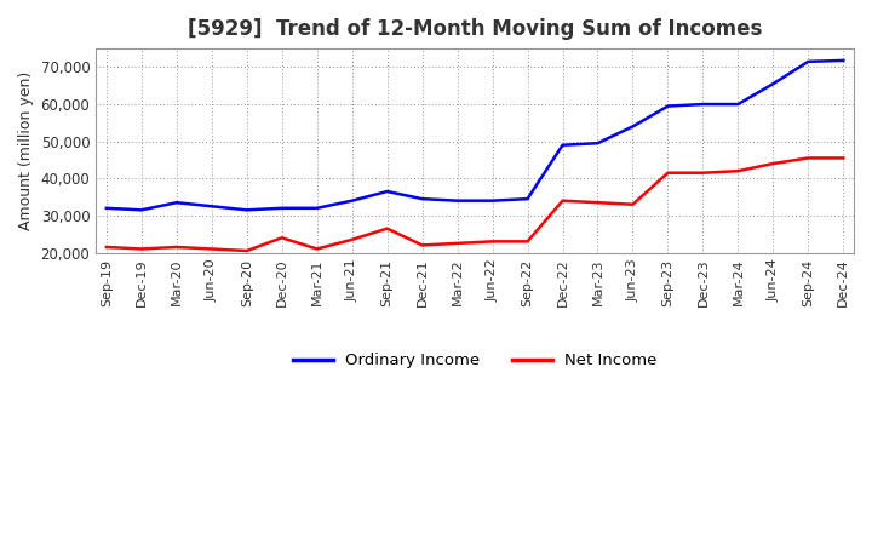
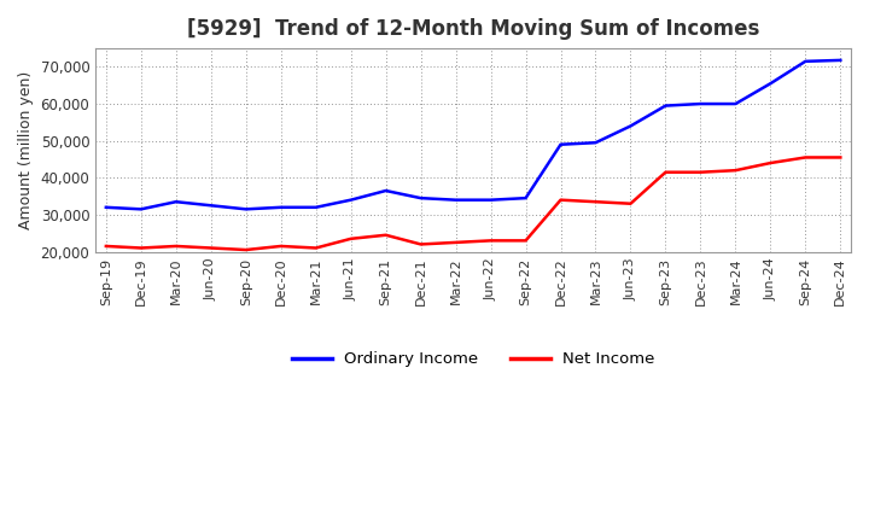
Net Income/Dec-20: 24,000 -> 21,500
Net Income/Sep-21: 26,500 -> 24,500
